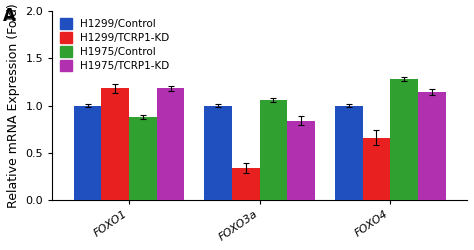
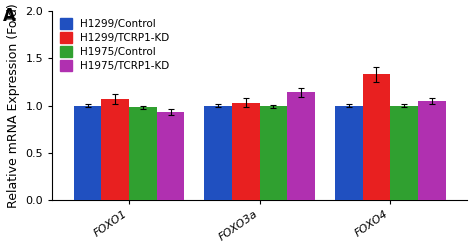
H1299/TCRP1-KD/FOXO1: 1.18 -> 1.07
H1975/Control/FOXO1: 0.88 -> 0.98
H1975/TCRP1-KD/FOXO1: 1.18 -> 0.93
H1299/TCRP1-KD/FOXO3a: 0.34 -> 1.03
H1975/Control/FOXO3a: 1.06 -> 0.99
H1975/TCRP1-KD/FOXO3a: 0.84 -> 1.14
H1299/TCRP1-KD/FOXO4: 0.66 -> 1.33
H1975/Control/FOXO4: 1.28 -> 1.00
H1975/TCRP1-KD/FOXO4: 1.14 -> 1.05
